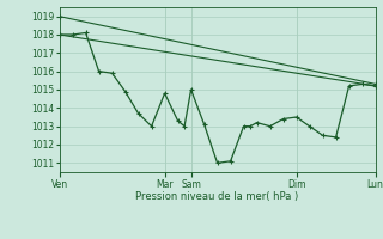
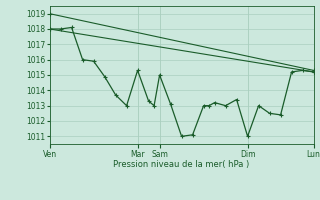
Mar: 1014.8 -> 1015.3
Dim: 1013.5 -> 1011.0
